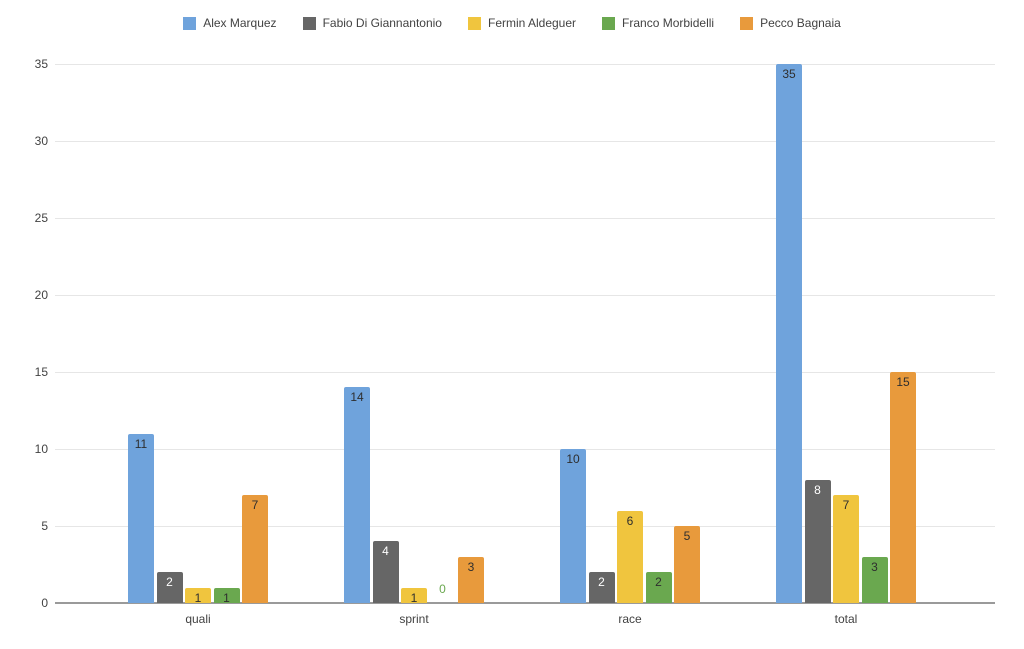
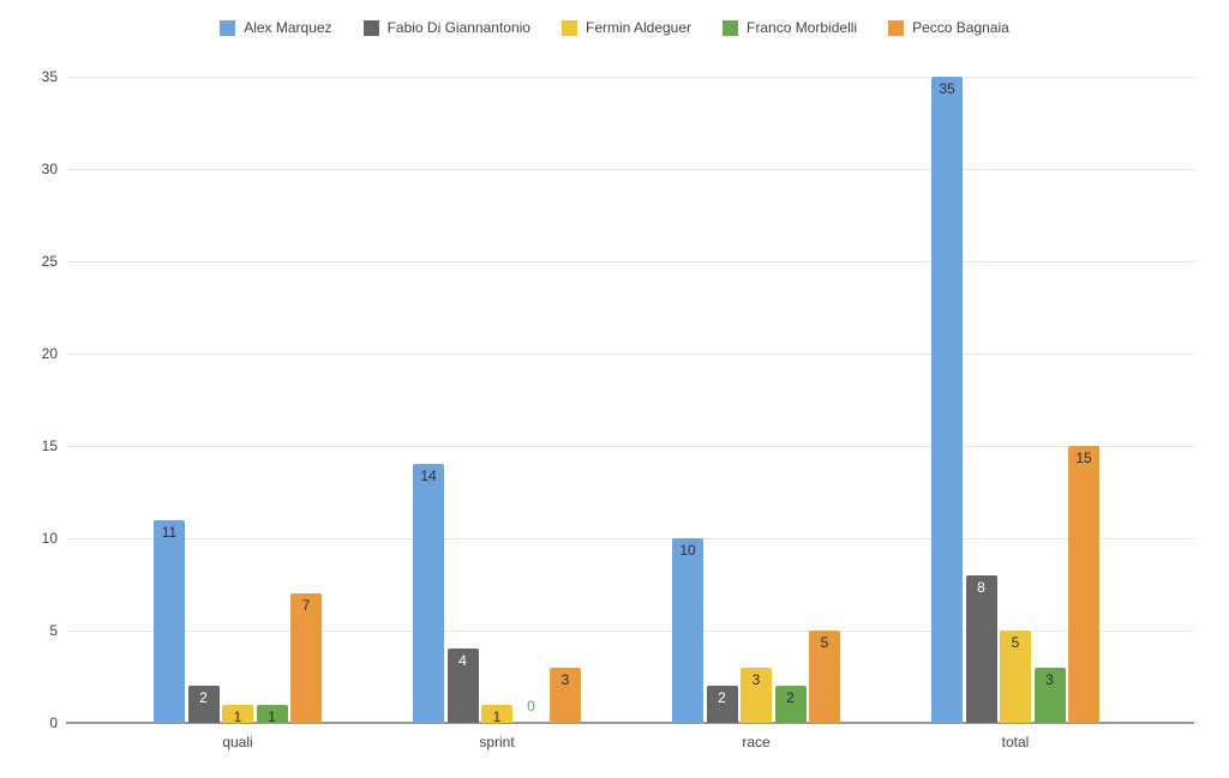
Fermin Aldeguer/race: 6 -> 3
Fermin Aldeguer/total: 7 -> 5
